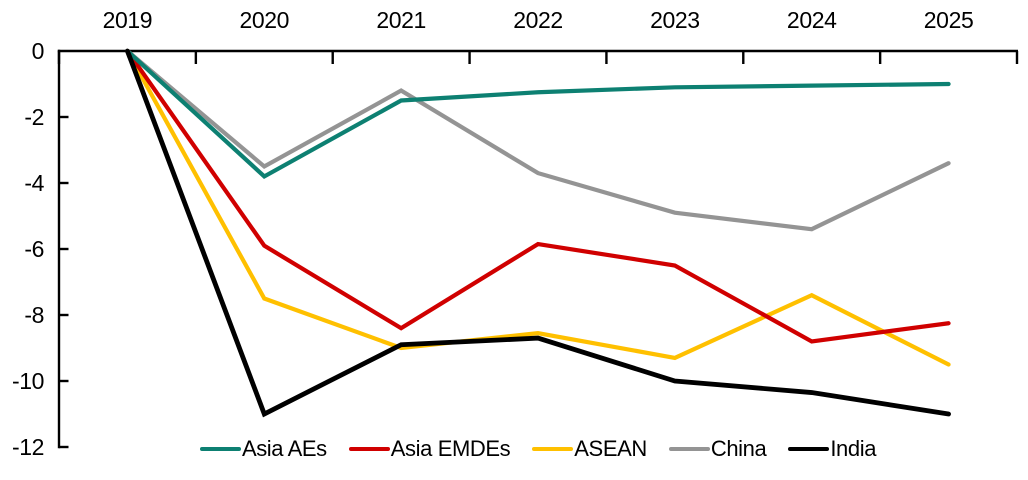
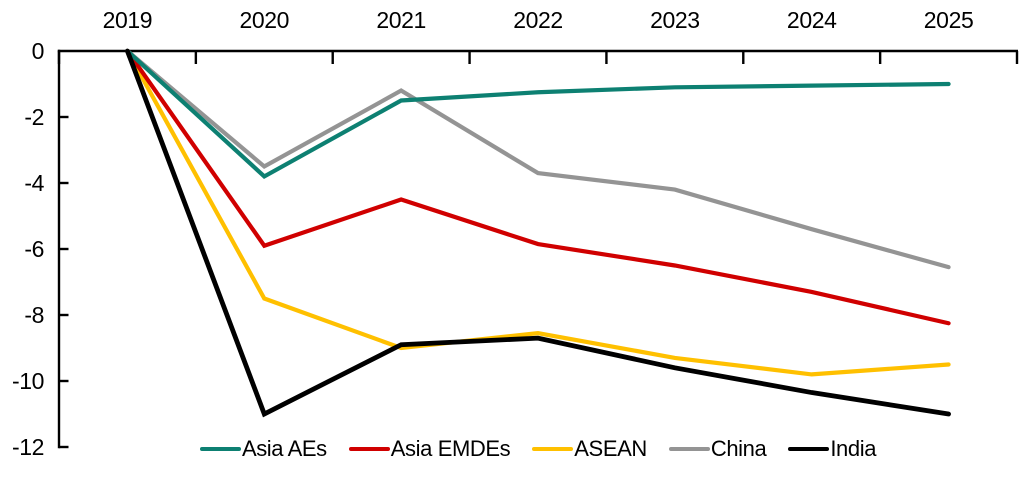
Asia EMDEs/2021: -8.4 -> -4.5
China/2023: -4.9 -> -4.2
India/2023: -10.0 -> -9.6
Asia EMDEs/2024: -8.8 -> -7.3
ASEAN/2024: -7.4 -> -9.8
China/2025: -3.4 -> -6.5
